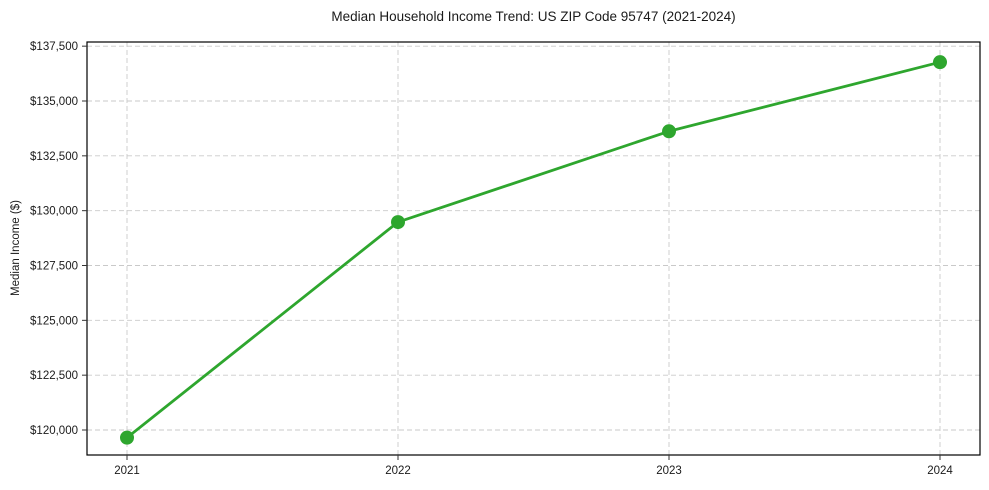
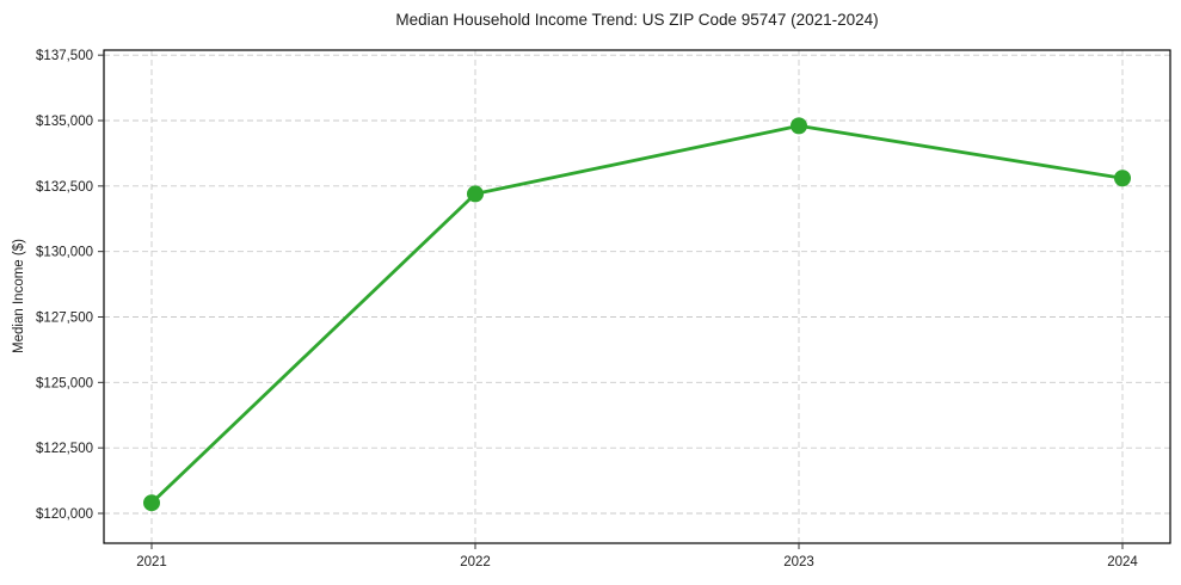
2021: $119600 -> $120400
2022: $129500 -> $132200
2023: $133600 -> $134800
2024: $136800 -> $132800
